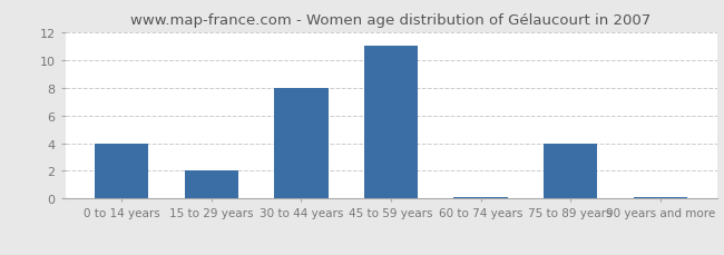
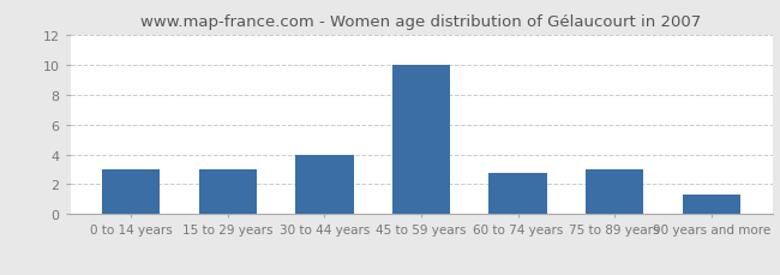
0 to 14 years: 4.0 -> 3.0
15 to 29 years: 2.0 -> 3.0
30 to 44 years: 8.0 -> 4.0
45 to 59 years: 11.0 -> 10.0
60 to 74 years: 0.1 -> 2.8
75 to 89 years: 4.0 -> 3.0
90 years and more: 0.1 -> 1.3
